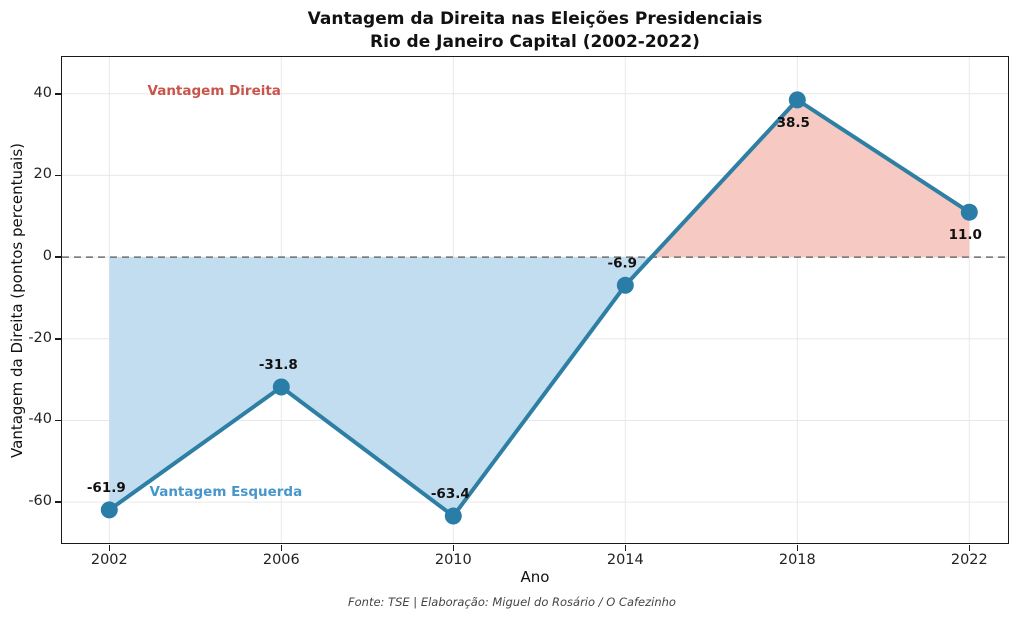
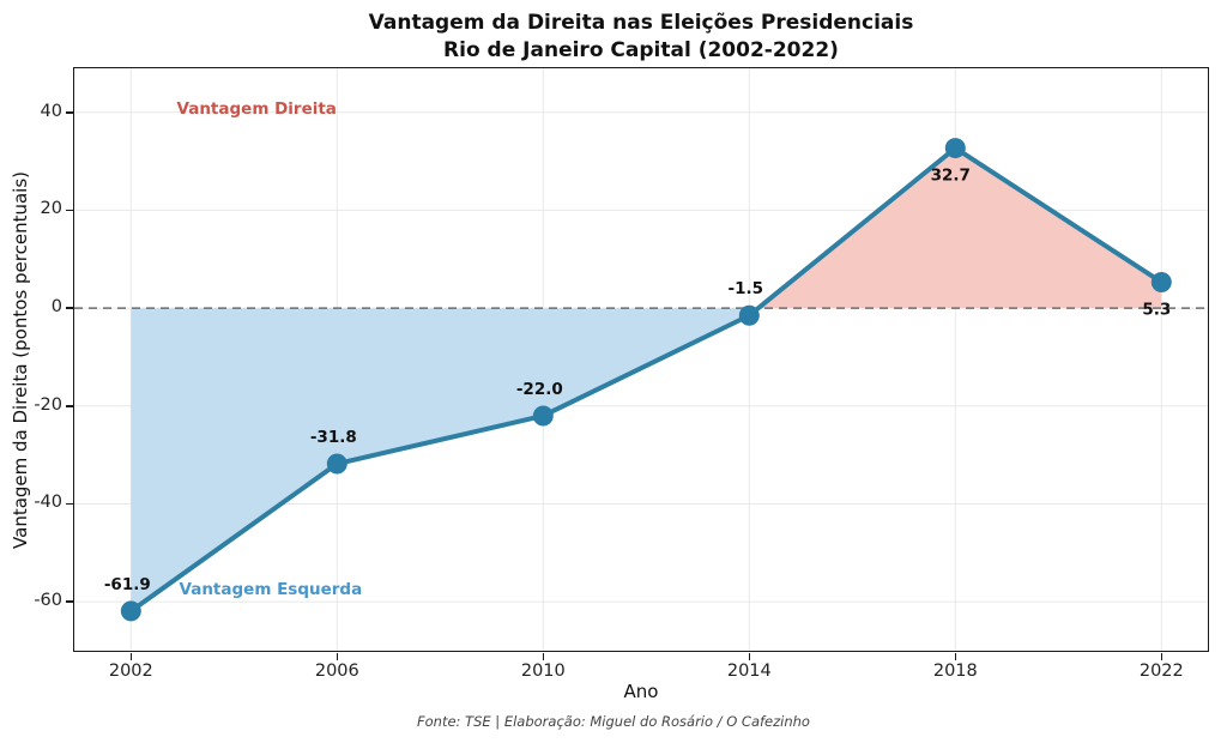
2010: -63.4 -> -22.0
2014: -6.9 -> -1.5
2018: 38.5 -> 32.7
2022: 11.0 -> 5.3
